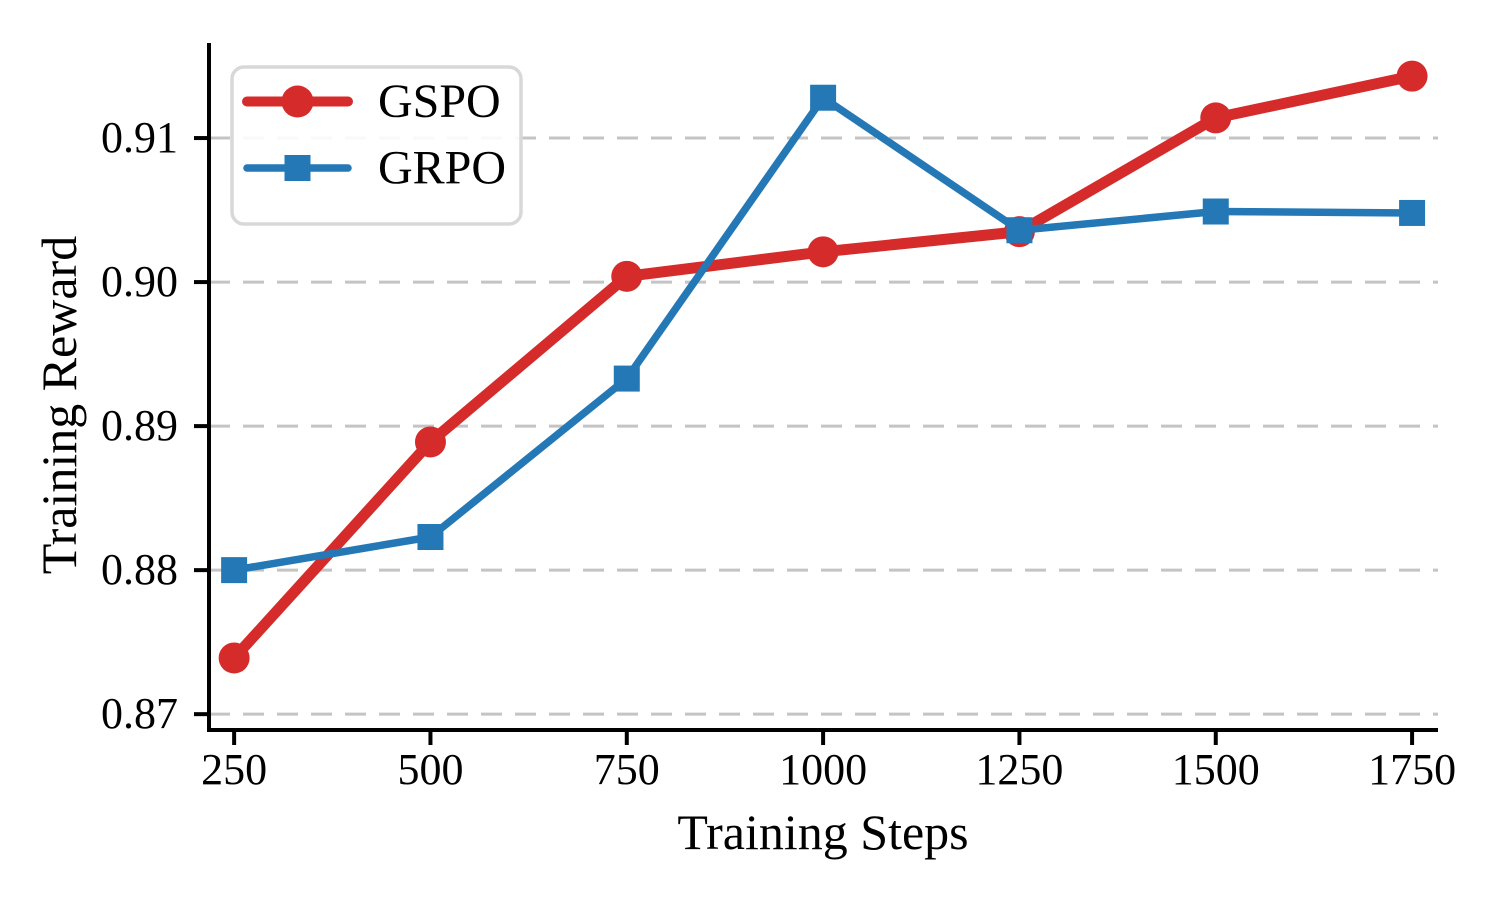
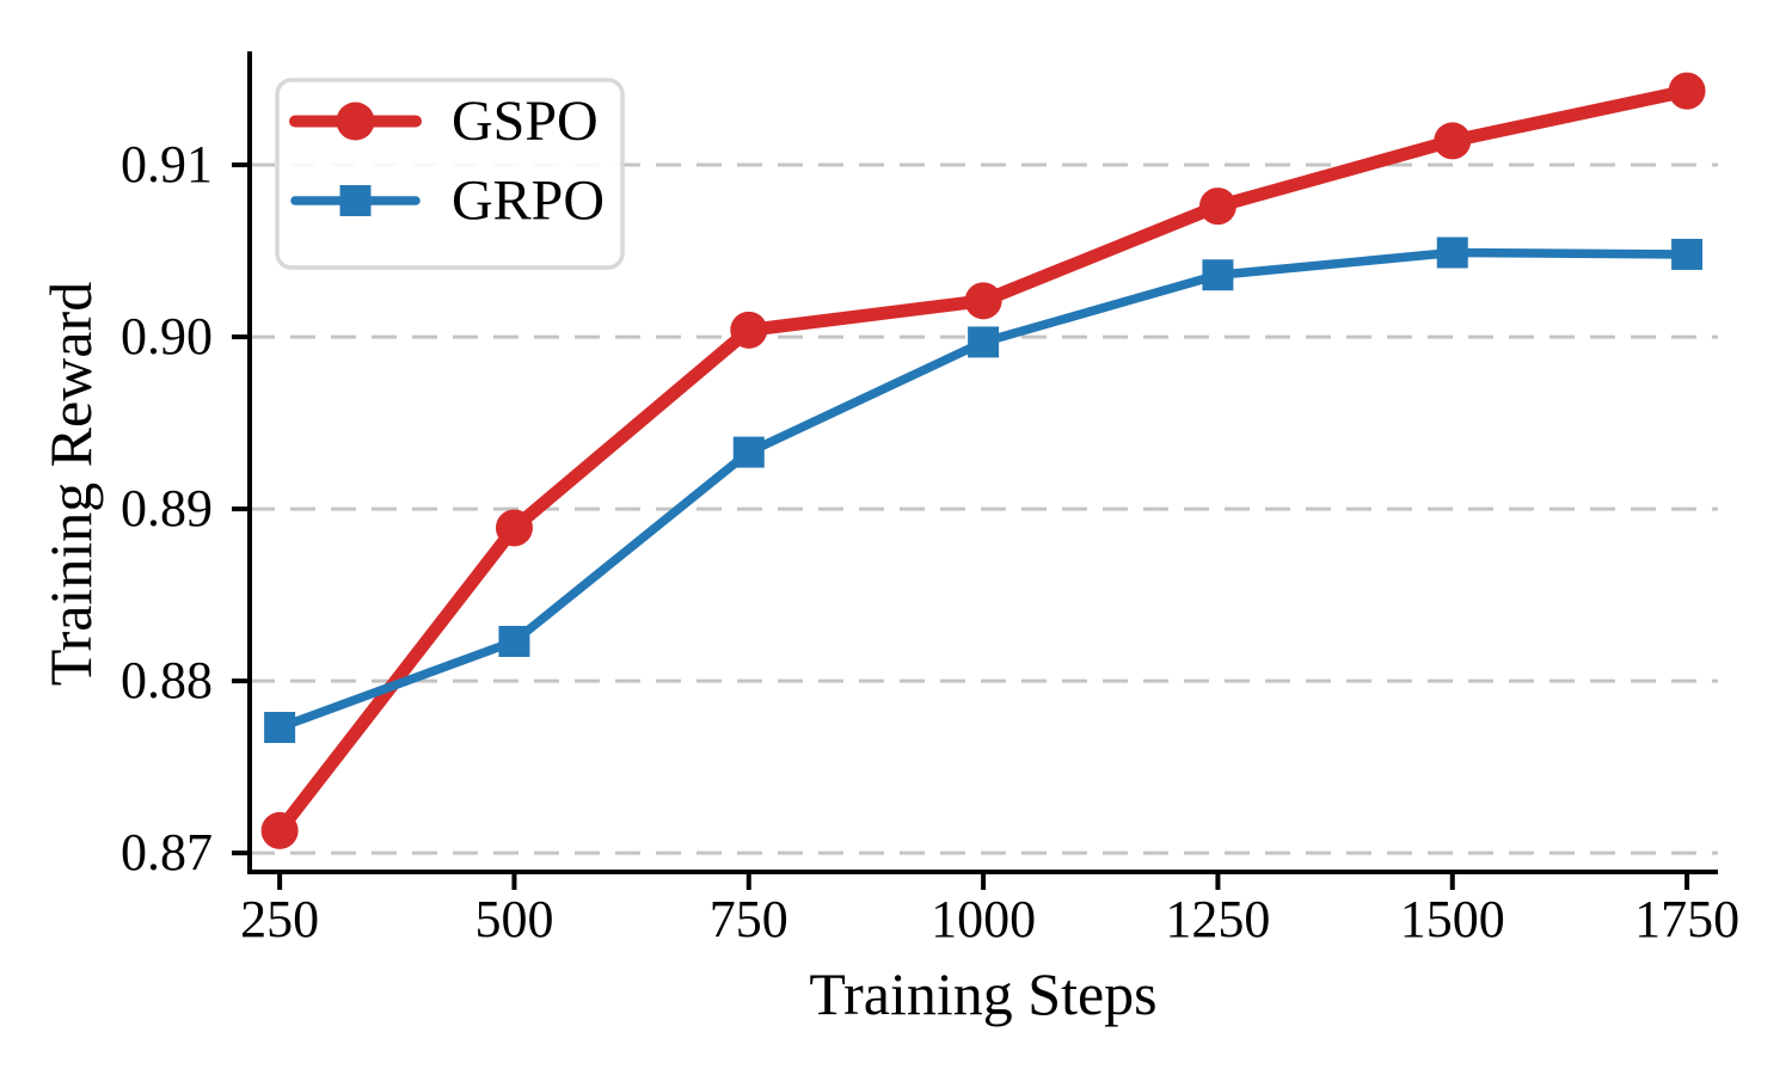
GSPO/250: 0.8739 -> 0.8713
GRPO/250: 0.8800 -> 0.8773
GRPO/1000: 0.9128 -> 0.8997
GSPO/1250: 0.9035 -> 0.9076
